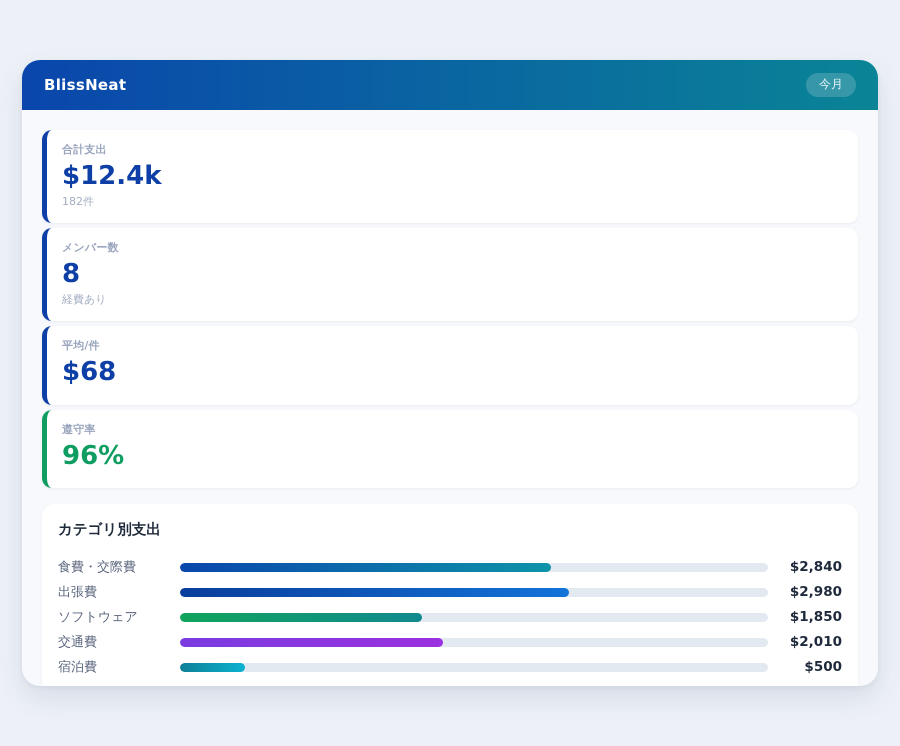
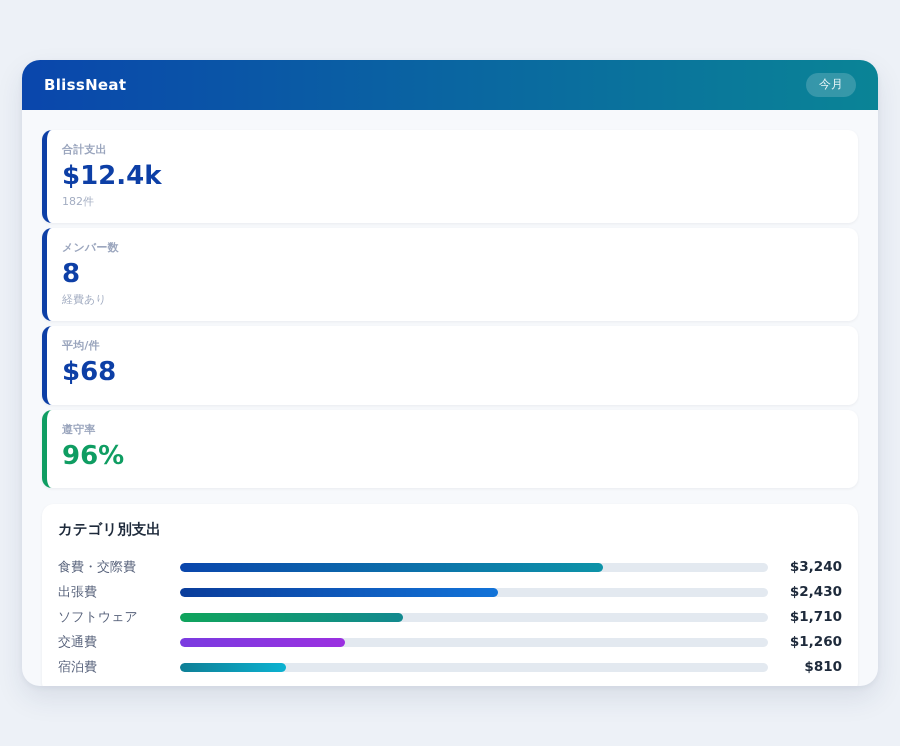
食費・交際費: $2,840 -> $3,240
出張費: $2,980 -> $2,430
ソフトウェア: $1,850 -> $1,710
交通費: $2,010 -> $1,260
宿泊費: $500 -> $810
